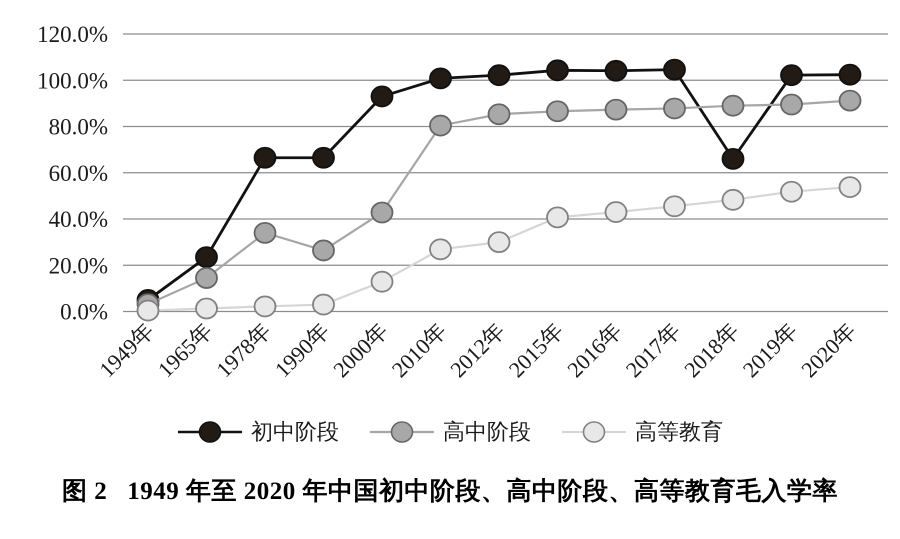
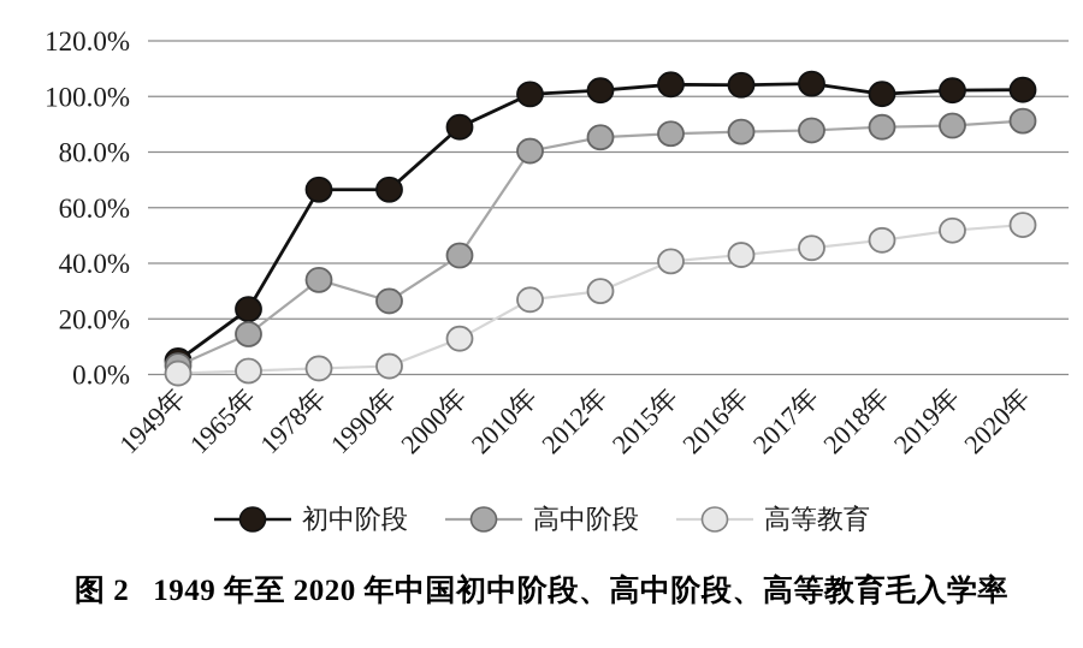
初中阶段/2000年: 93% -> 89%
初中阶段/2018年: 66% -> 101%
